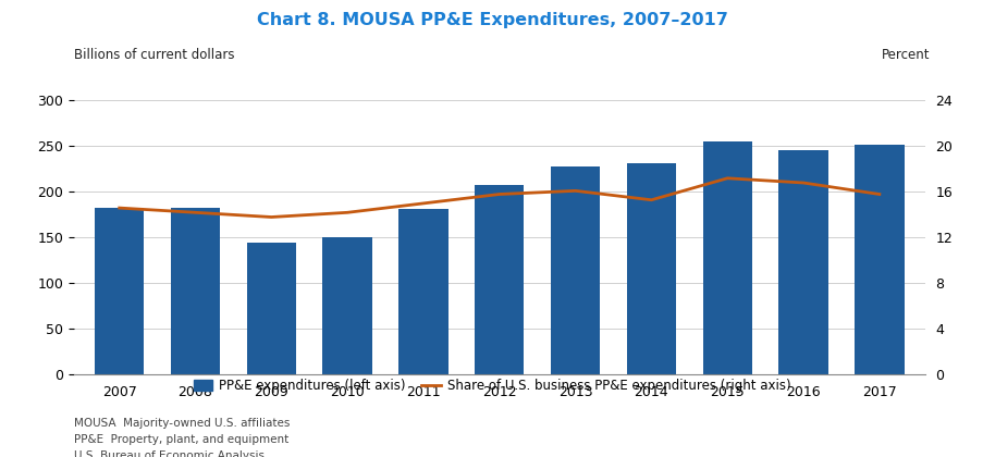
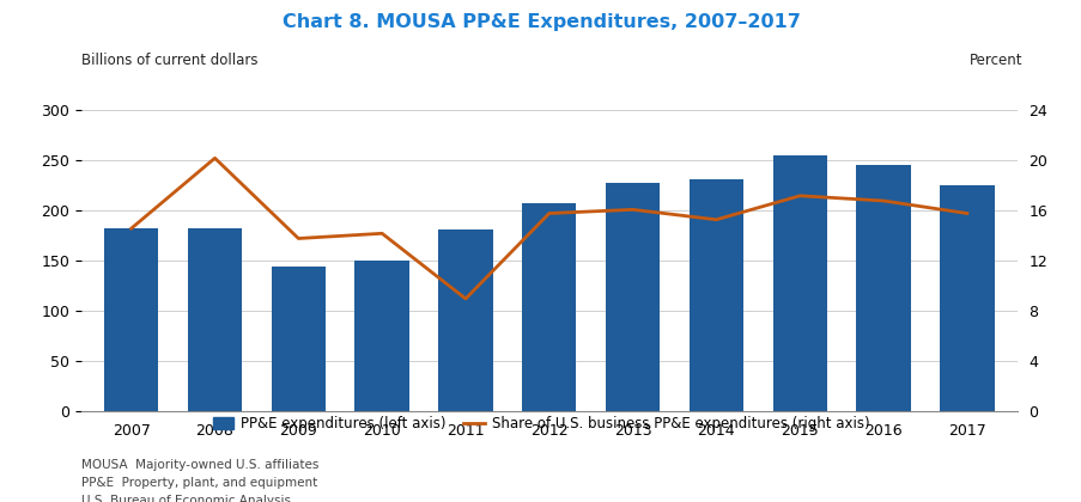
Share of U.S. business PP&E expenditures (right axis)/2008: 14.2 -> 20.2
Share of U.S. business PP&E expenditures (right axis)/2011: 15.0 -> 9.0
PP&E expenditures (left axis)/2017: 252 -> 226
